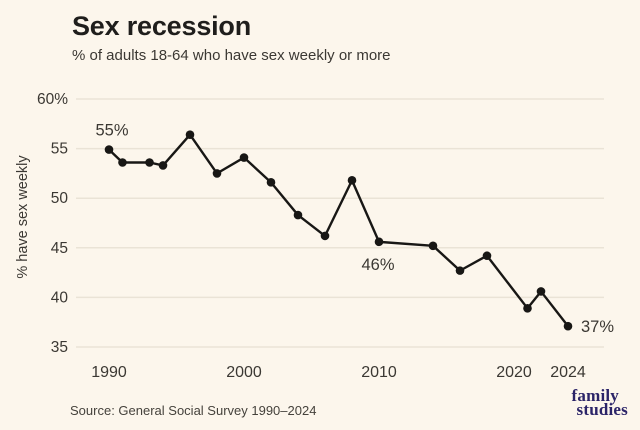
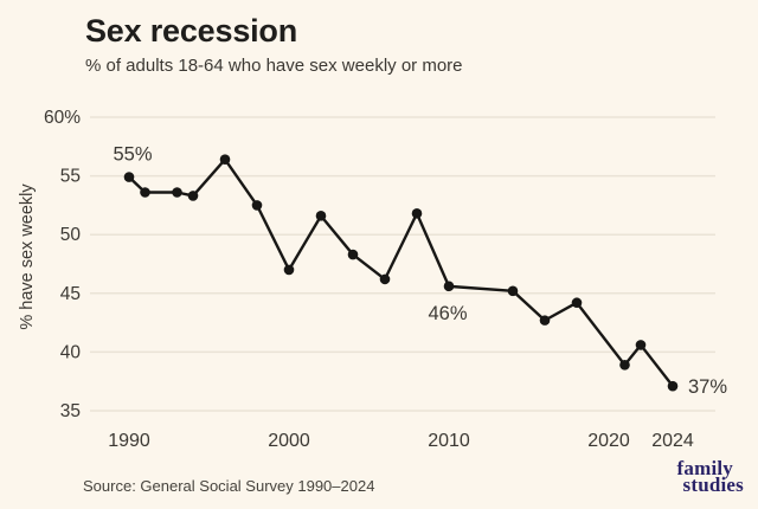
2000: 54% -> 47%
